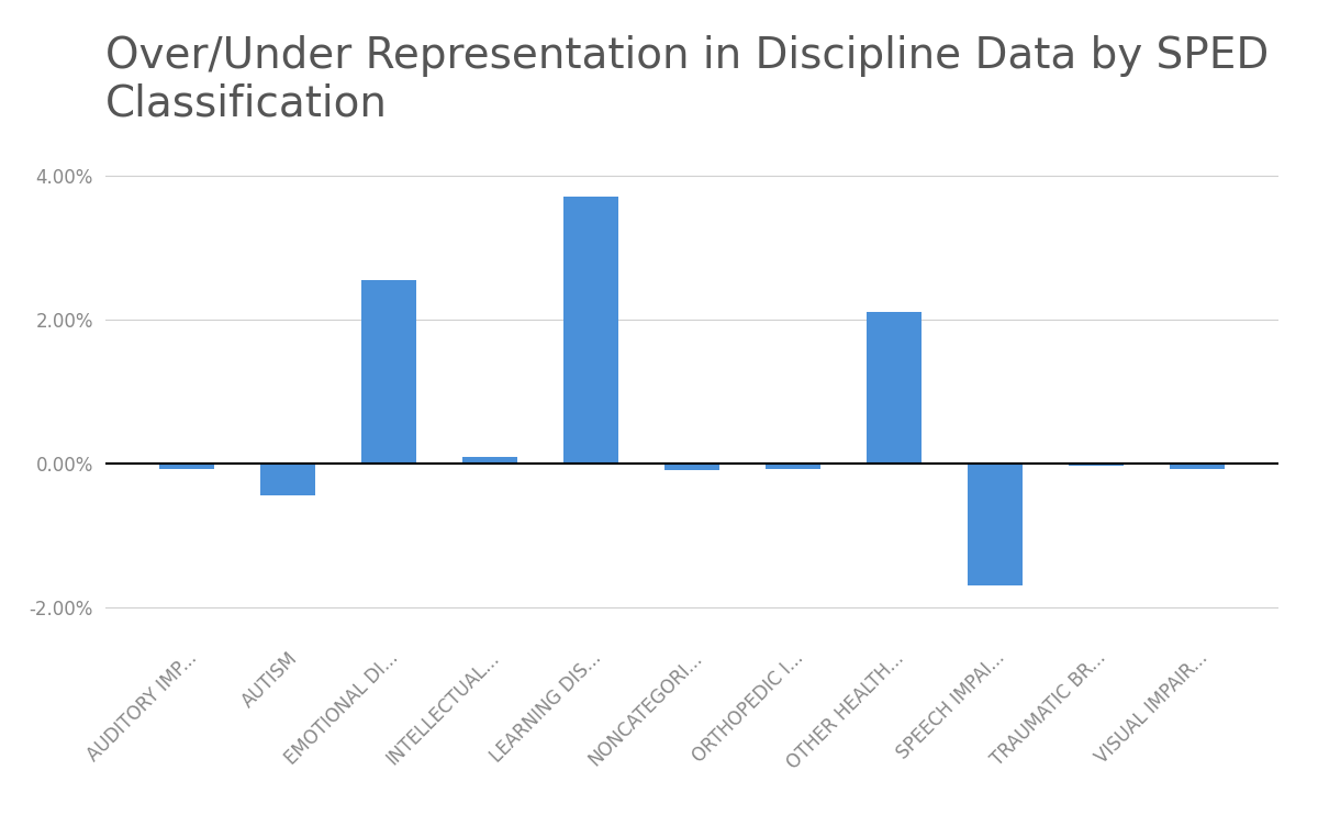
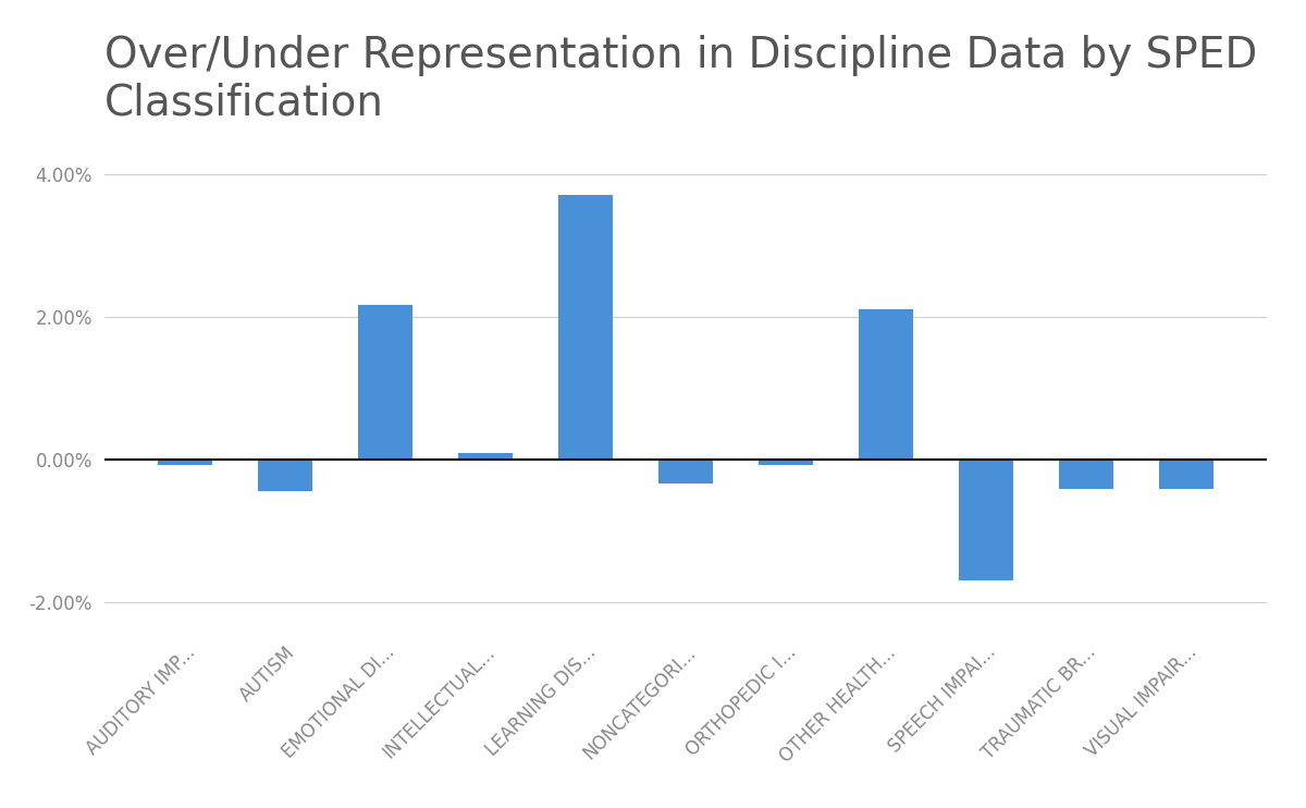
EMOTIONAL DI...: 2.55% -> 2.16%
NONCATEGORI...: -0.10% -> -0.34%
TRAUMATIC BR...: -0.03% -> -0.42%
VISUAL IMPAIR...: -0.08% -> -0.42%
